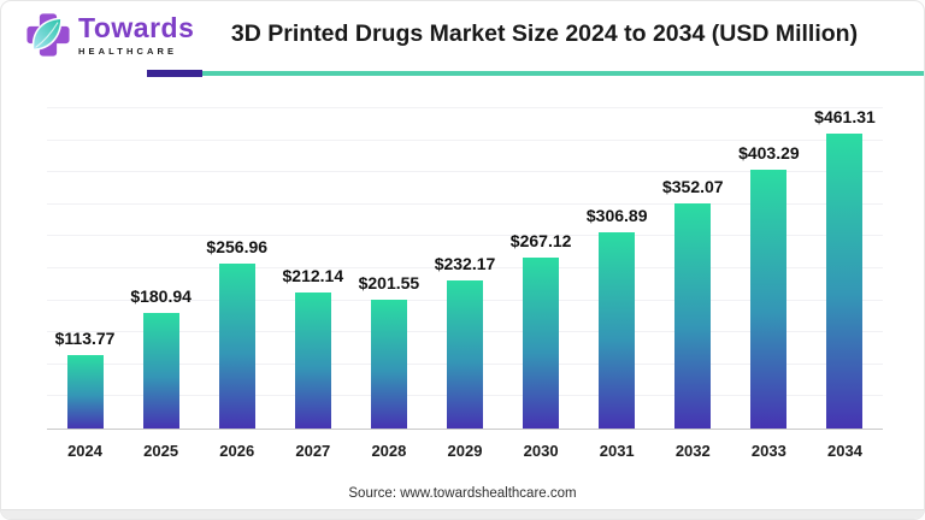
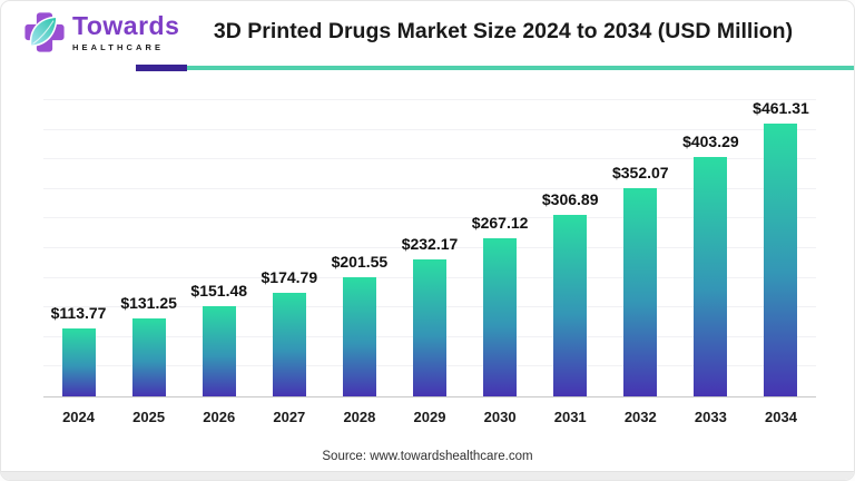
2025: $180.94 -> $131.25
2026: $256.96 -> $151.48
2027: $212.14 -> $174.79
